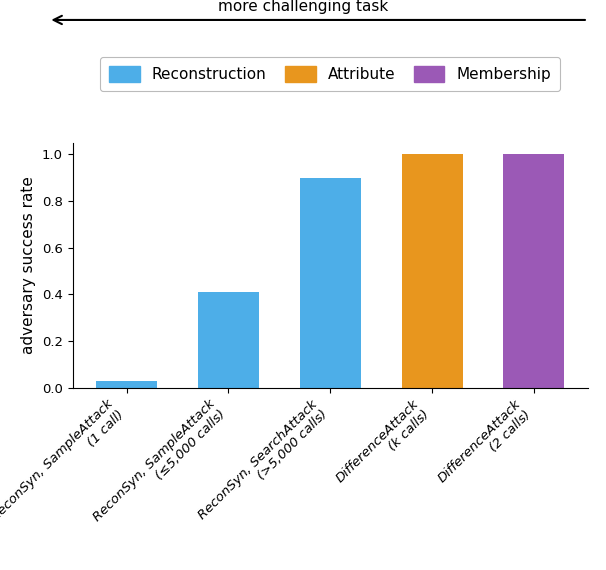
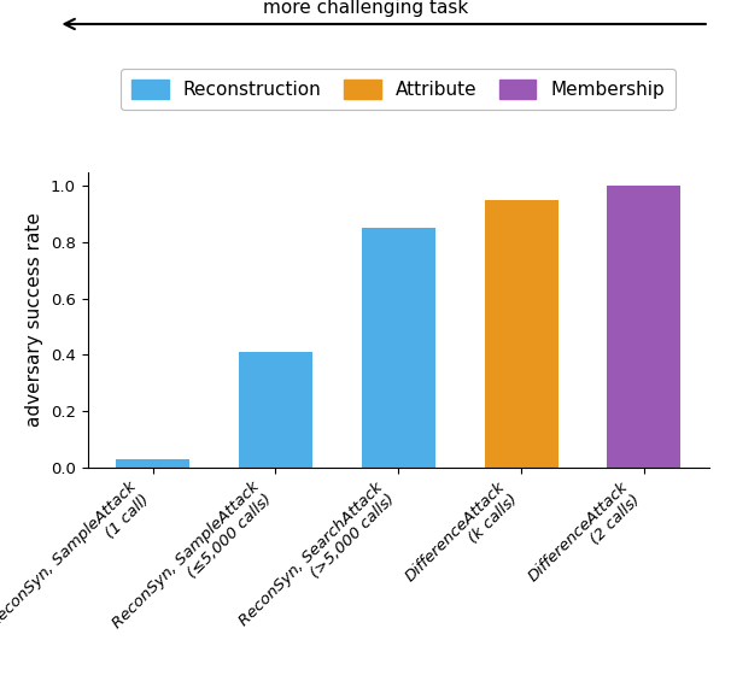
ReconSyn, SearchAttack (>5,000 calls): 0.90 -> 0.85
DifferenceAttack (k calls): 1.00 -> 0.95
